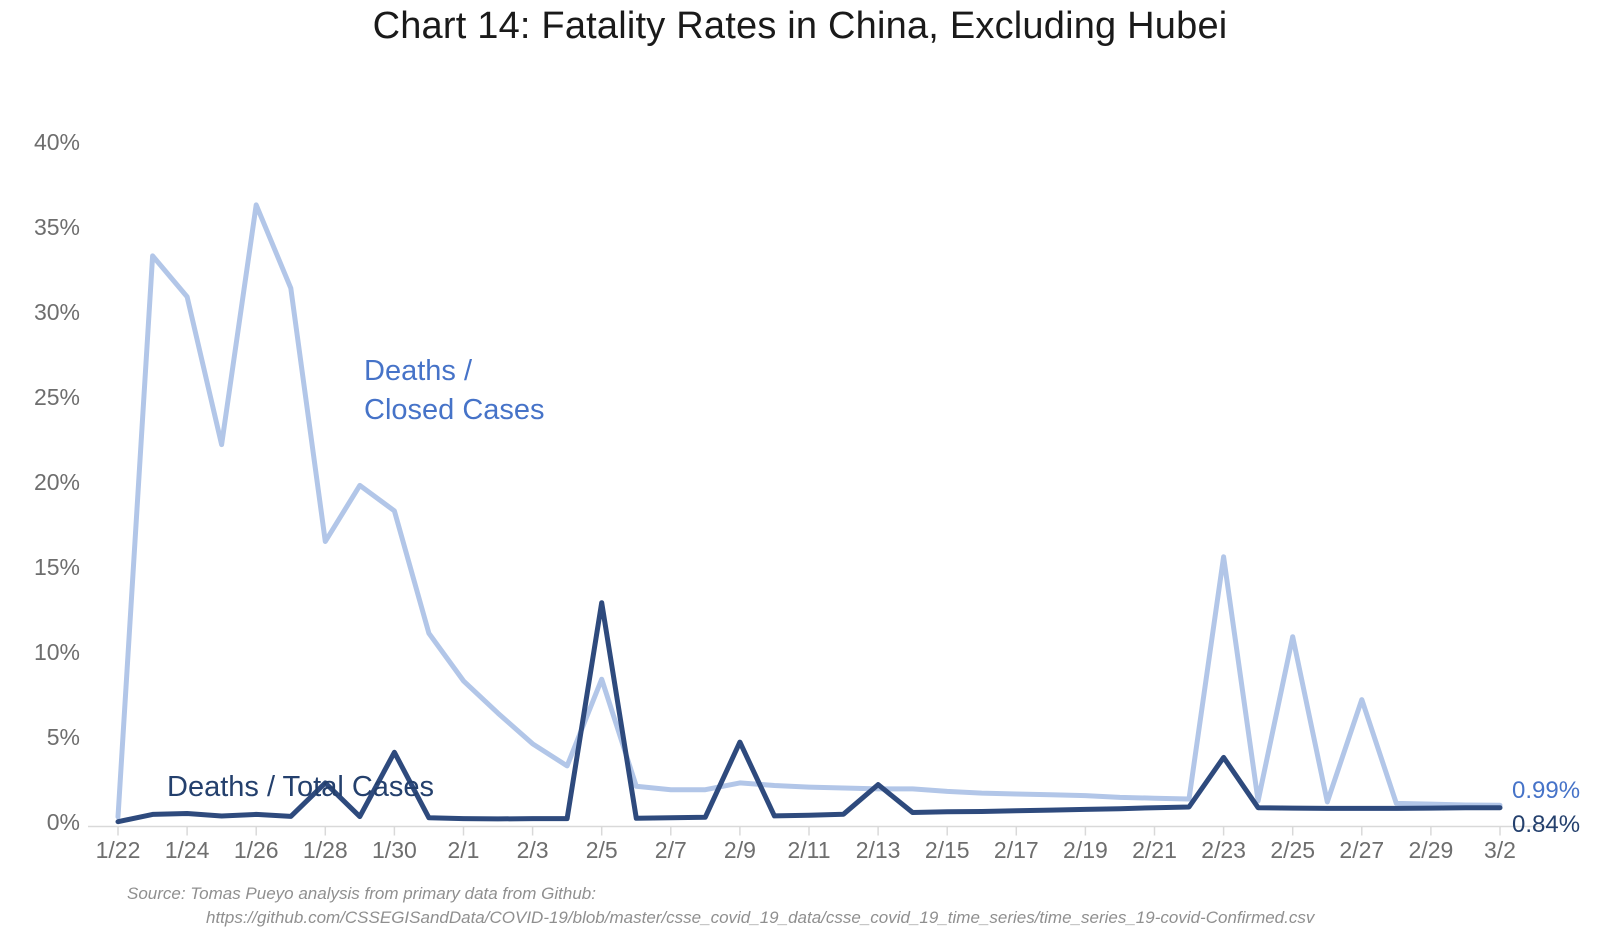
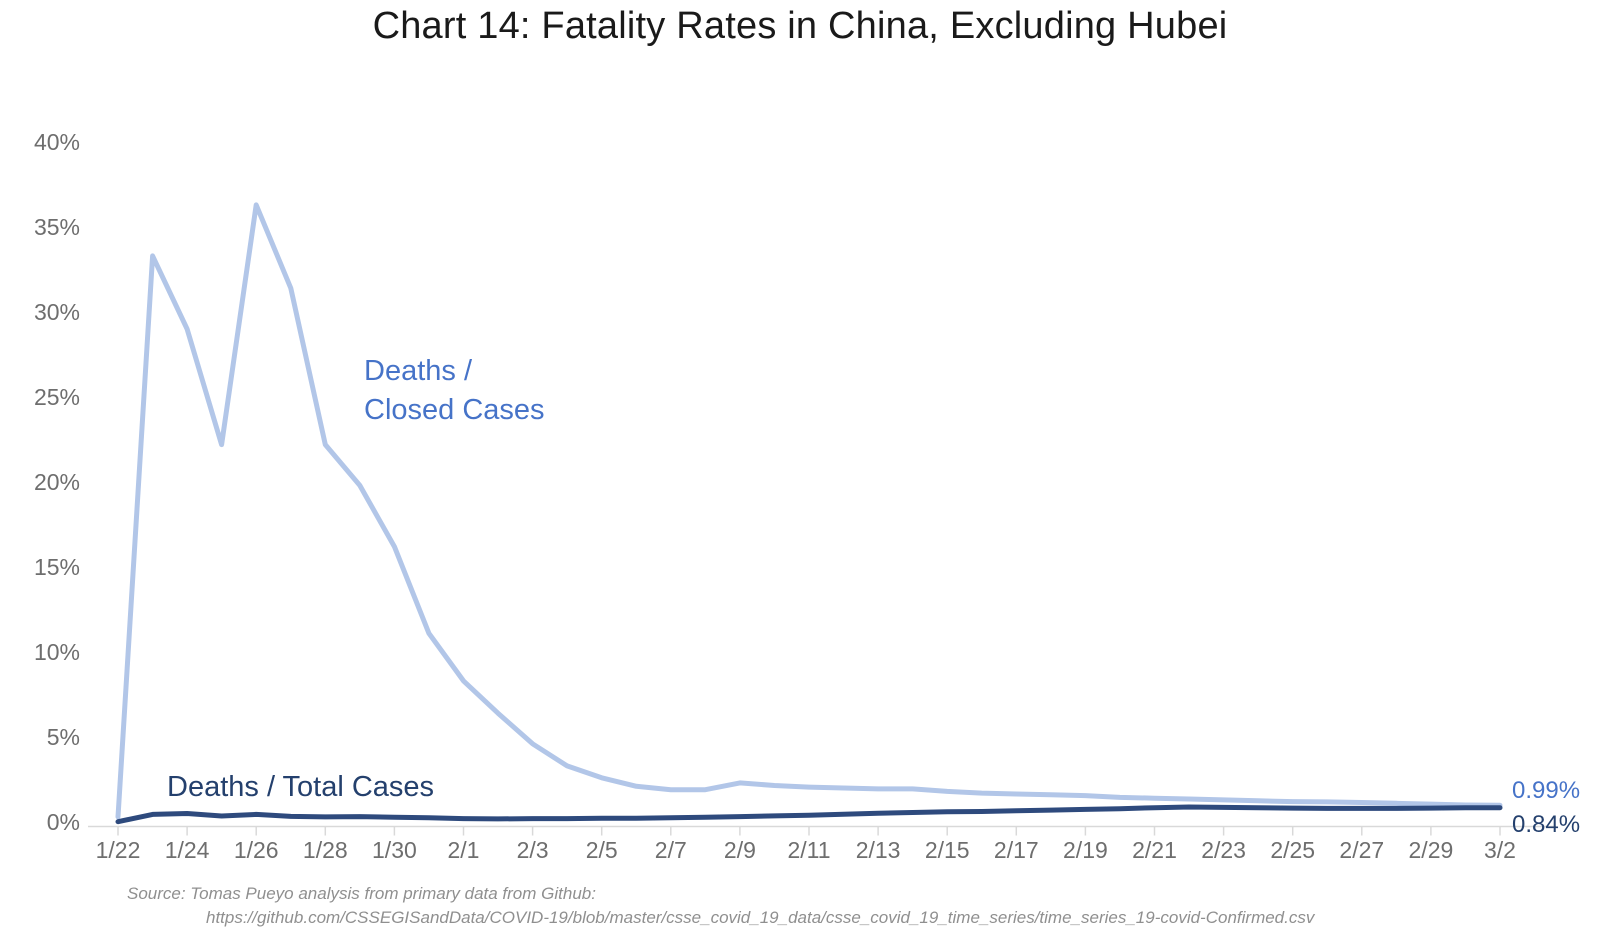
Deaths / Closed Cases/1/24: 30.9% -> 29.0%
Deaths / Closed Cases/1/28: 16.5% -> 22.2%
Deaths / Total Cases/1/28: 2.3% -> 0.3%
Deaths / Closed Cases/1/30: 18.3% -> 16.2%
Deaths / Total Cases/1/30: 4.1% -> 0.3%
Deaths / Closed Cases/2/5: 8.4% -> 2.6%
Deaths / Total Cases/2/5: 12.9% -> 0.2%
Deaths / Total Cases/2/9: 4.7% -> 0.3%
Deaths / Total Cases/2/13: 2.2% -> 0.5%
Deaths / Closed Cases/2/23: 15.6% -> 1.3%
Deaths / Total Cases/2/23: 3.8% -> 0.9%
Deaths / Closed Cases/2/25: 10.9% -> 1.2%
Deaths / Closed Cases/2/27: 7.2% -> 1.1%
